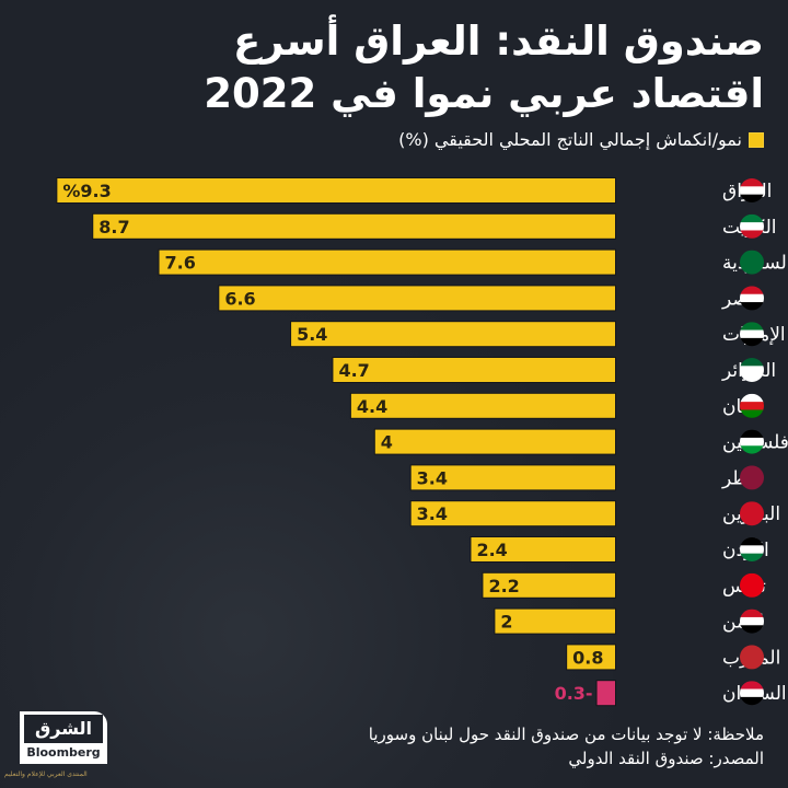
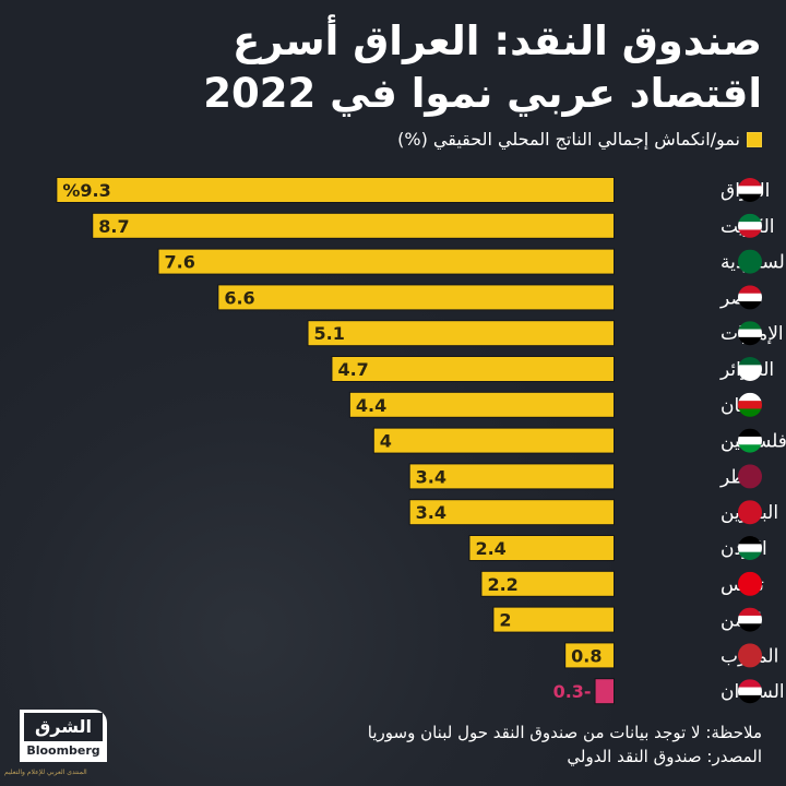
الإمارات: 5.4 -> 5.1
